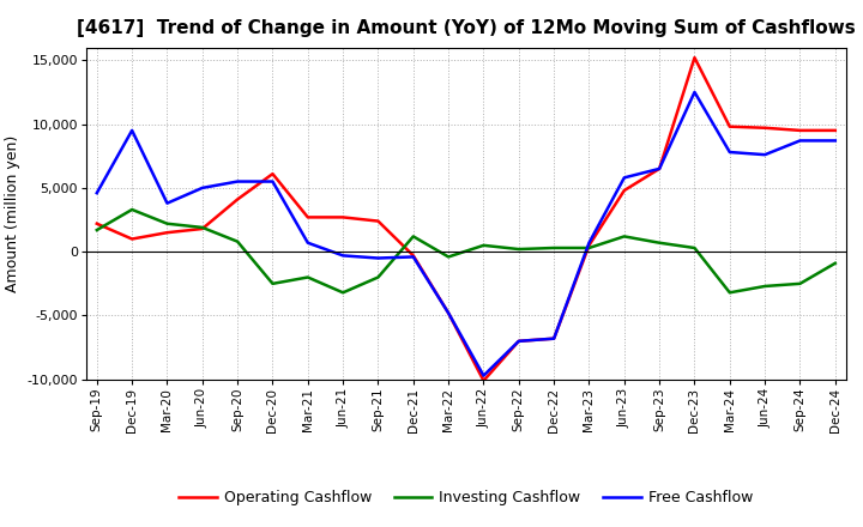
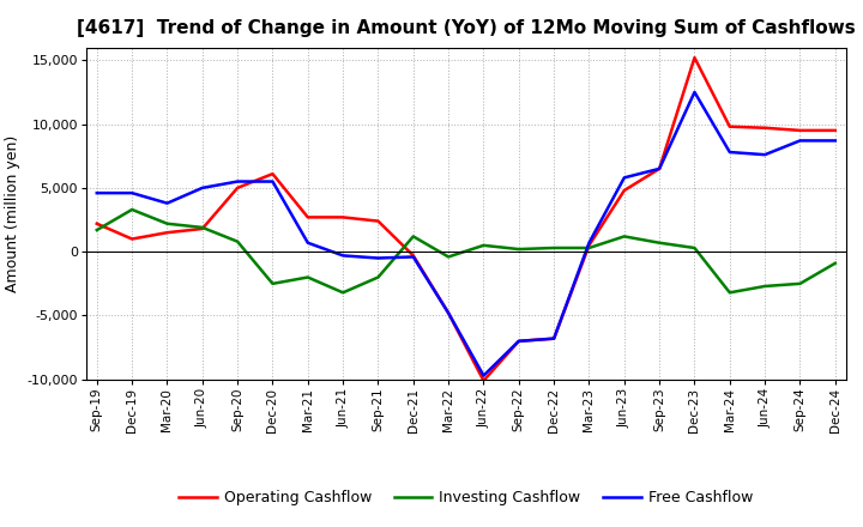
Free Cashflow/Dec-19: 9,500 -> 4,600
Operating Cashflow/Sep-20: 4,100 -> 5,000
